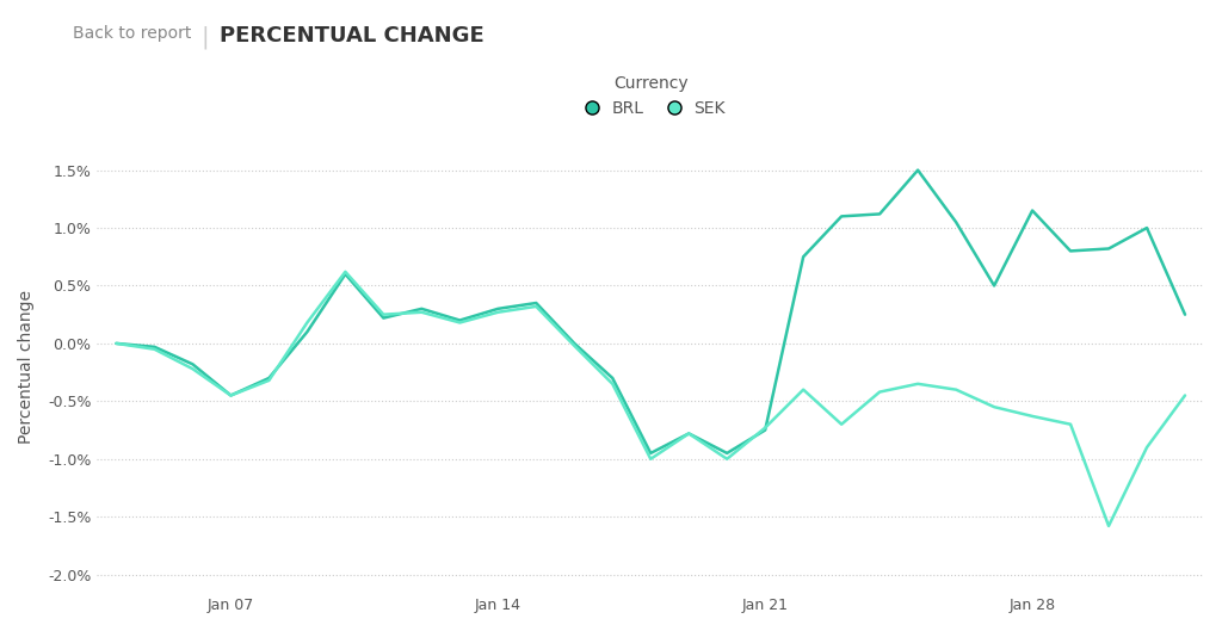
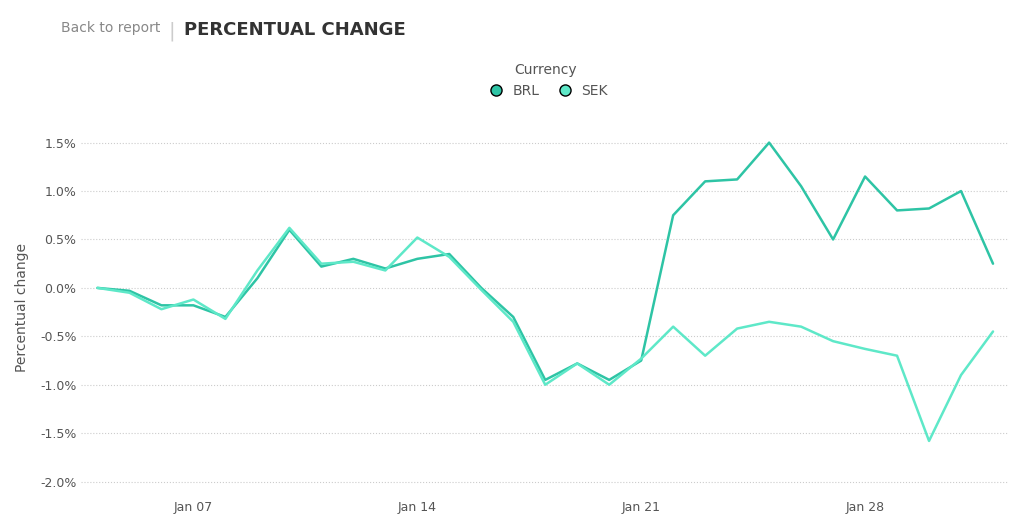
BRL/Jan 07: -0.45% -> -0.18%
SEK/Jan 07: -0.45% -> -0.12%
SEK/Jan 14: 0.27% -> 0.52%
